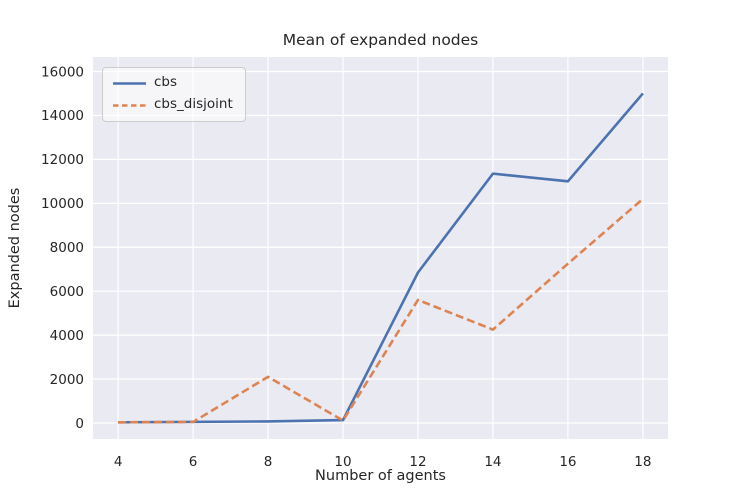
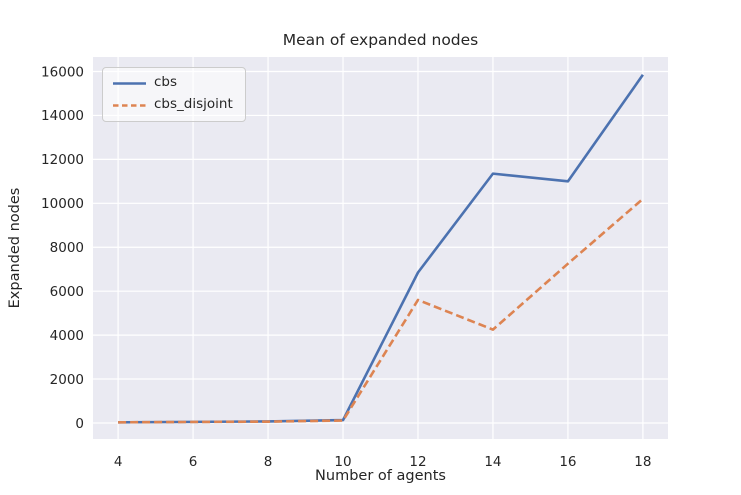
cbs_disjoint/8: 2100 -> 100
cbs/18: 15000 -> 15800
